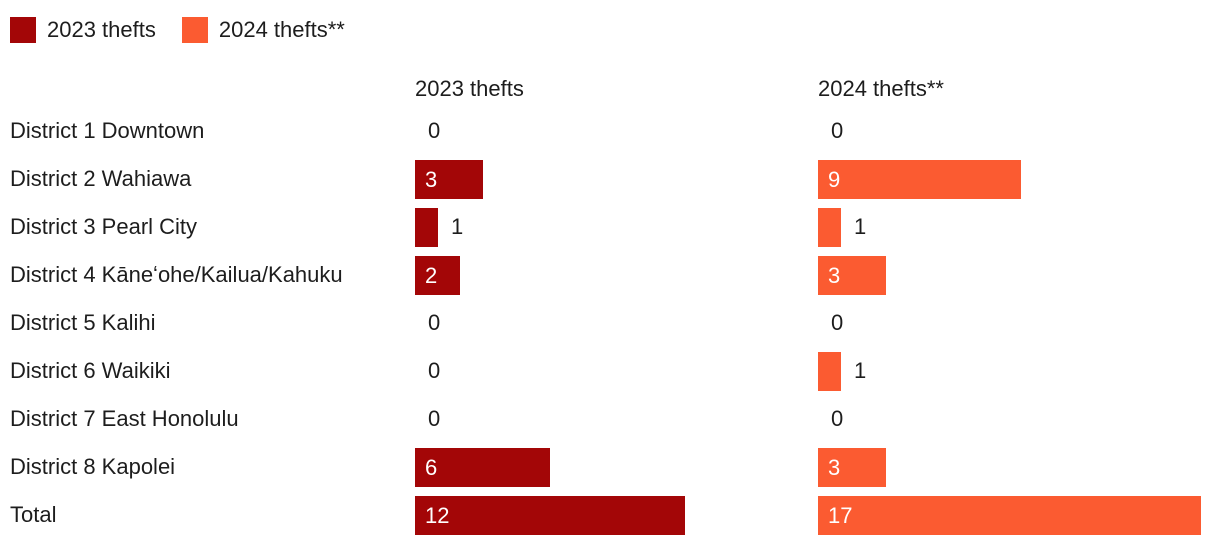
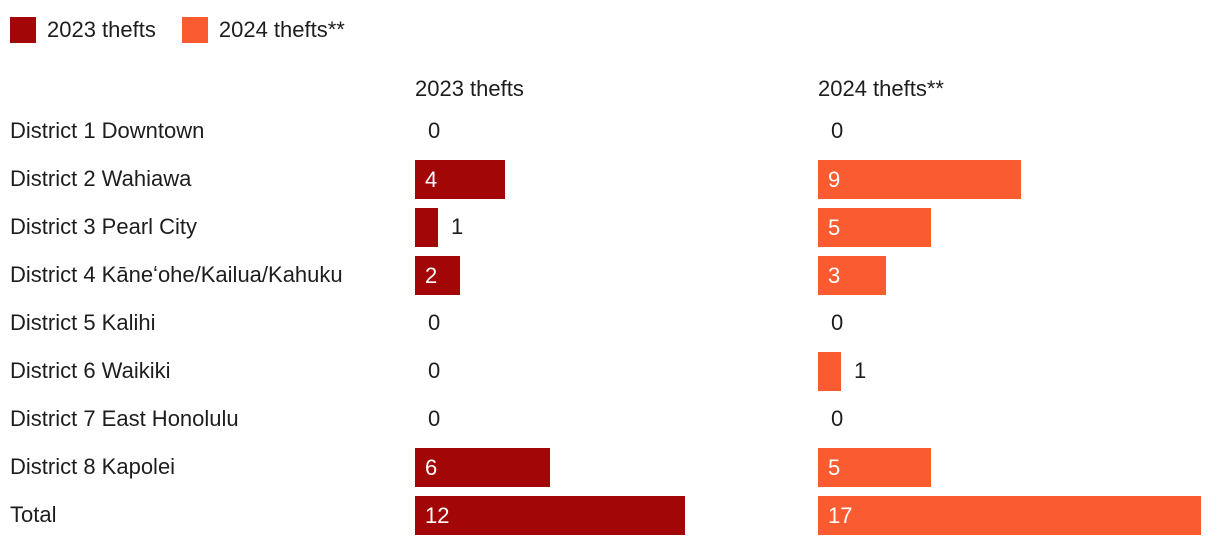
2023 thefts/District 2 Wahiawa: 3 -> 4
2024 thefts**/District 3 Pearl City: 1 -> 5
2024 thefts**/District 8 Kapolei: 3 -> 5
